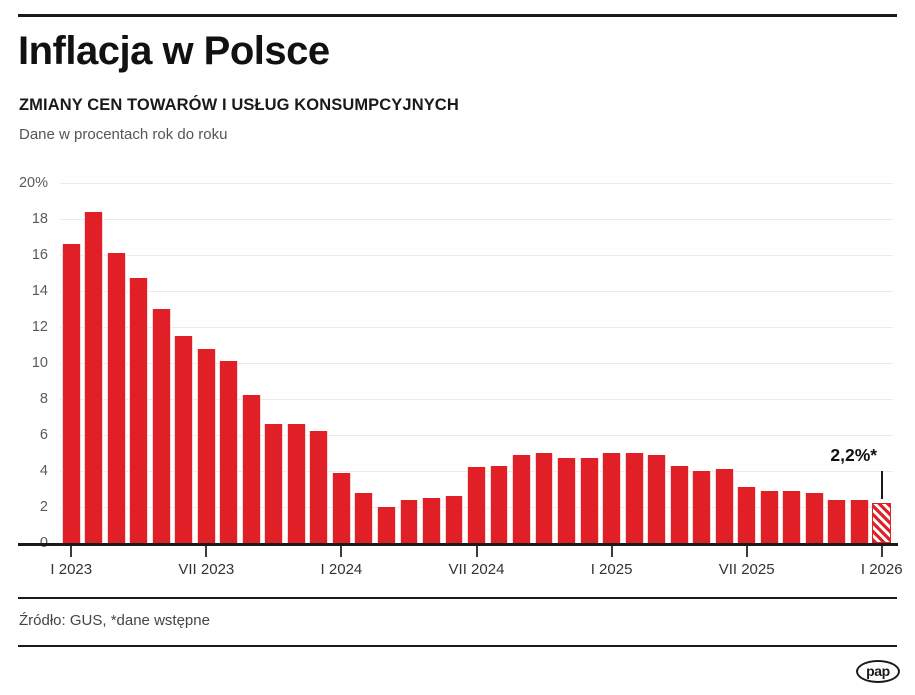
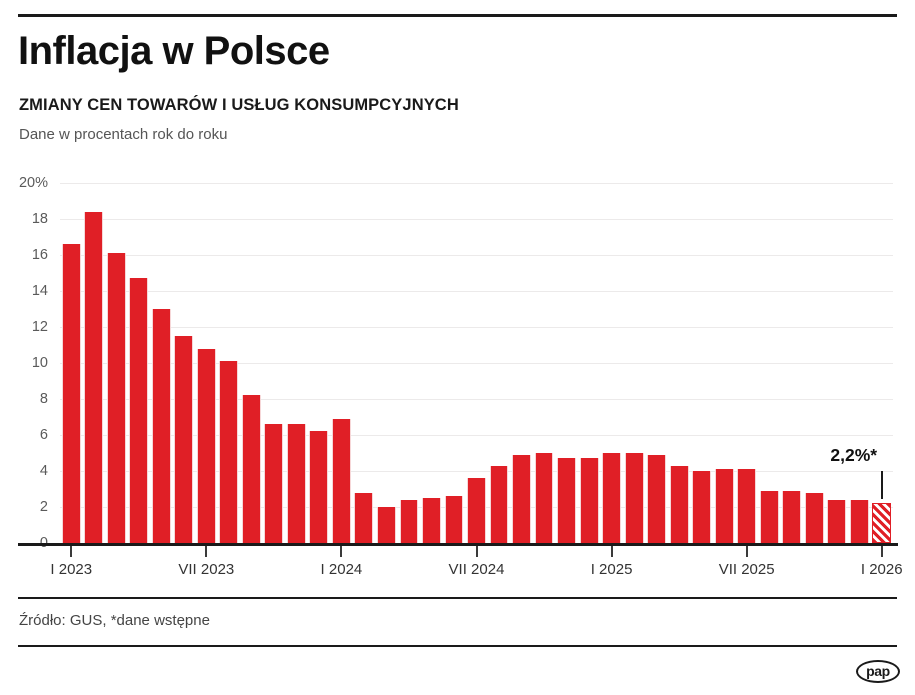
I 2024: 3.9% -> 6.9%
VII 2024: 4.2% -> 3.6%
VII 2025: 3.1% -> 4.1%
